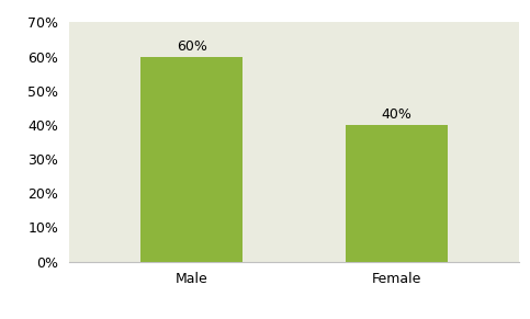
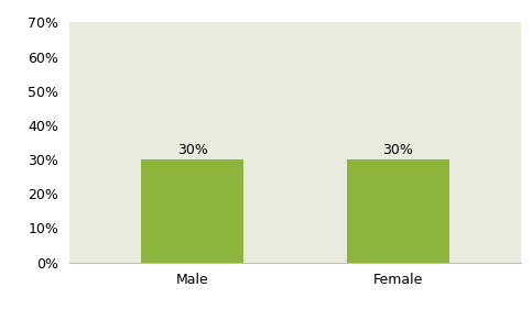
Male: 60% -> 30%
Female: 40% -> 30%
